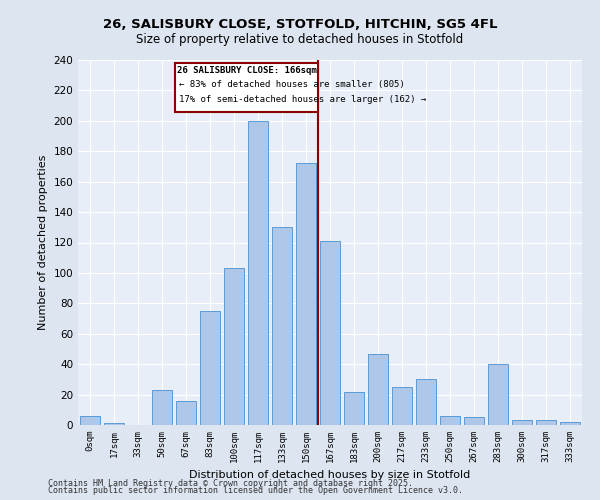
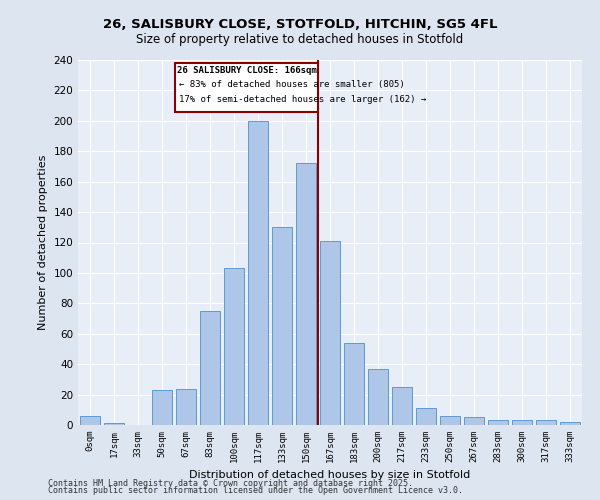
67sqm: 16 -> 24
183sqm: 22 -> 54
200sqm: 47 -> 37
233sqm: 30 -> 11
283sqm: 40 -> 3
